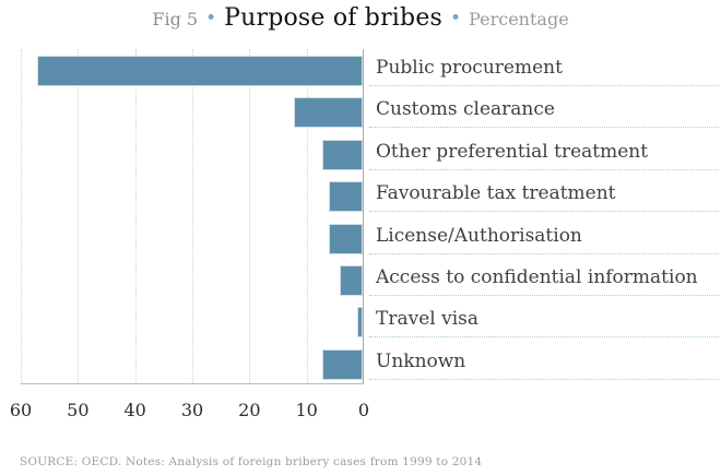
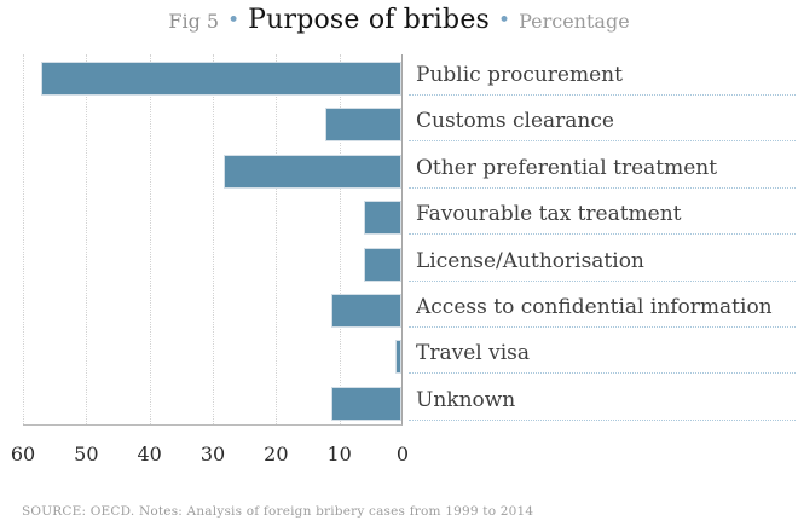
Other preferential treatment: 7 -> 28
Access to confidential information: 4 -> 11
Unknown: 7 -> 11
